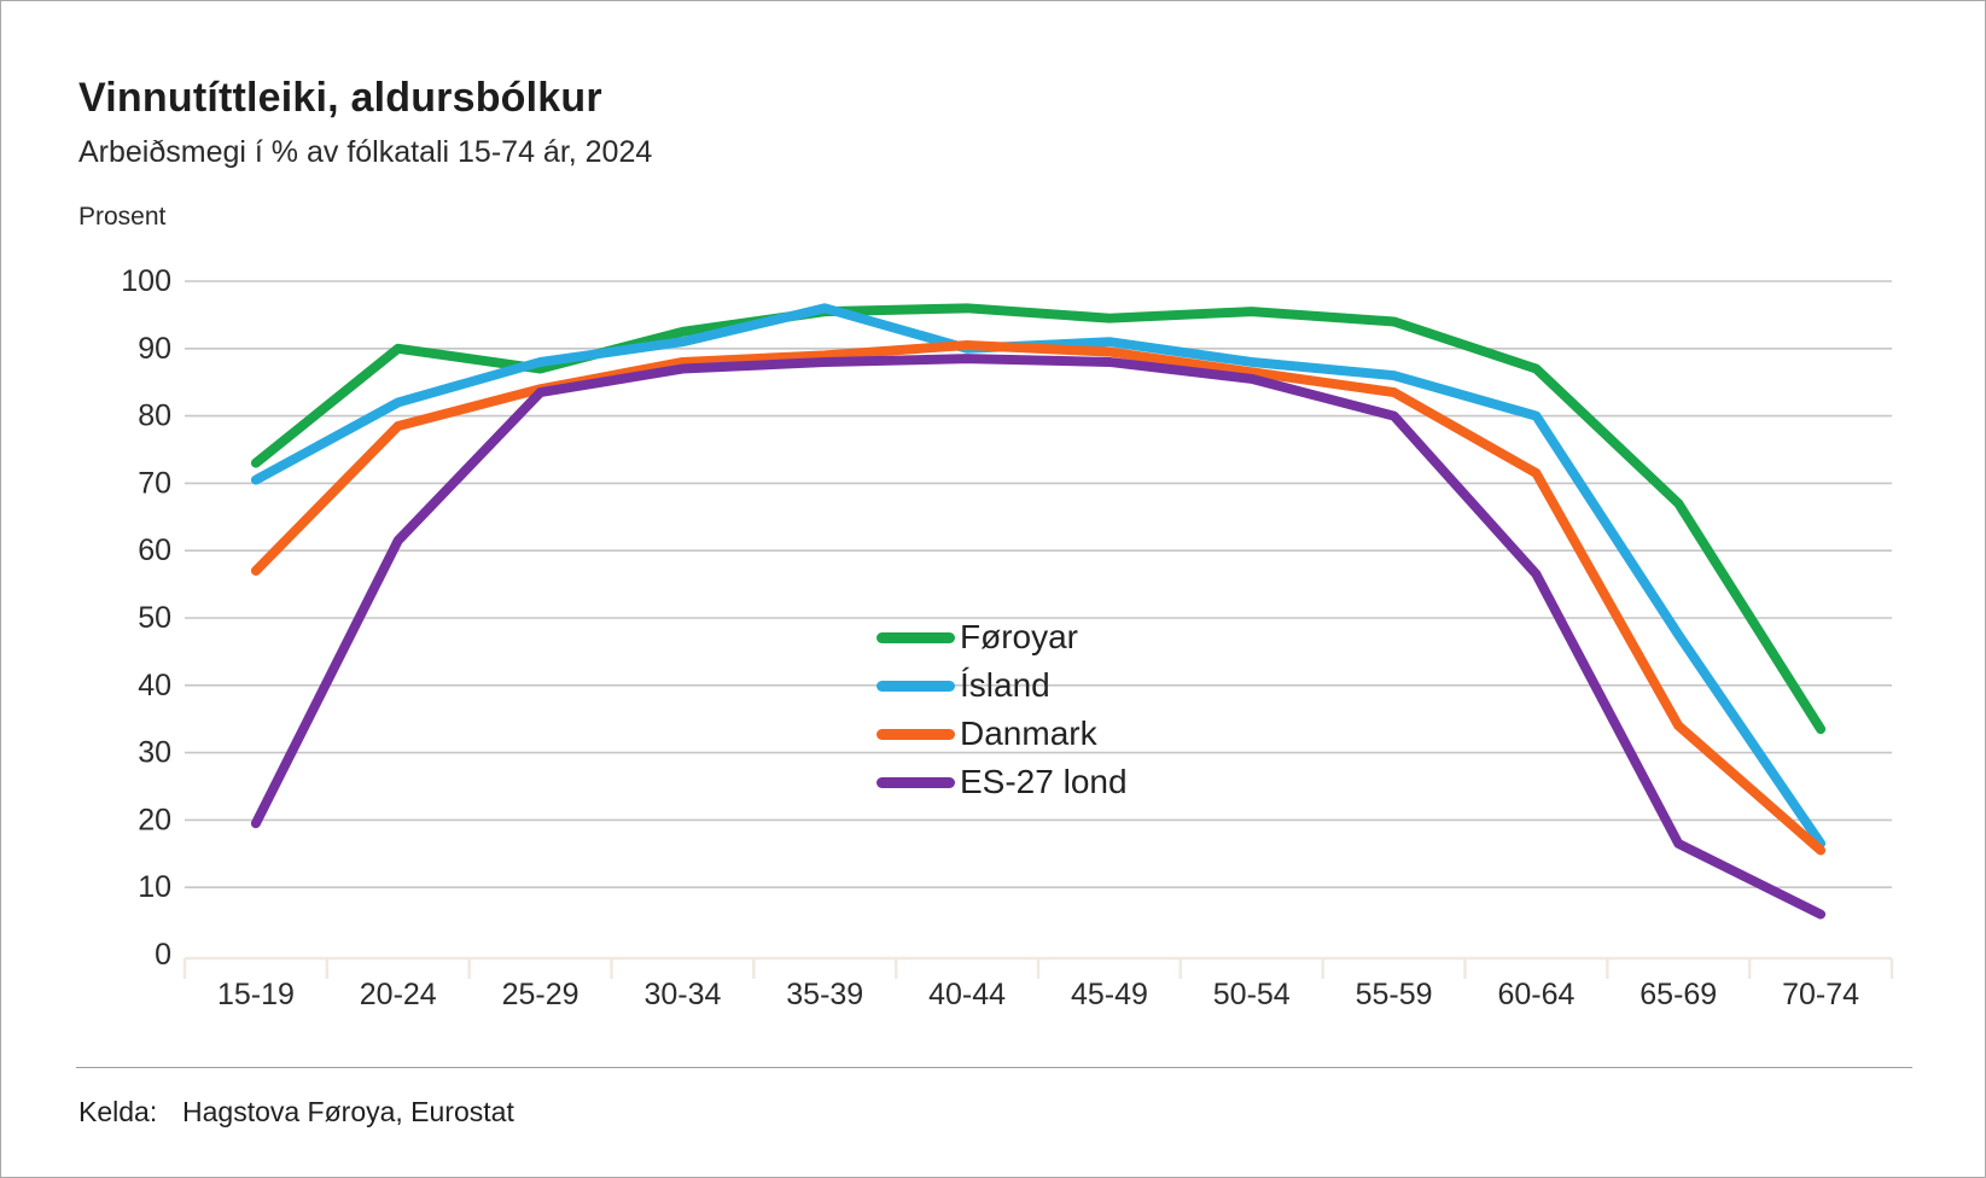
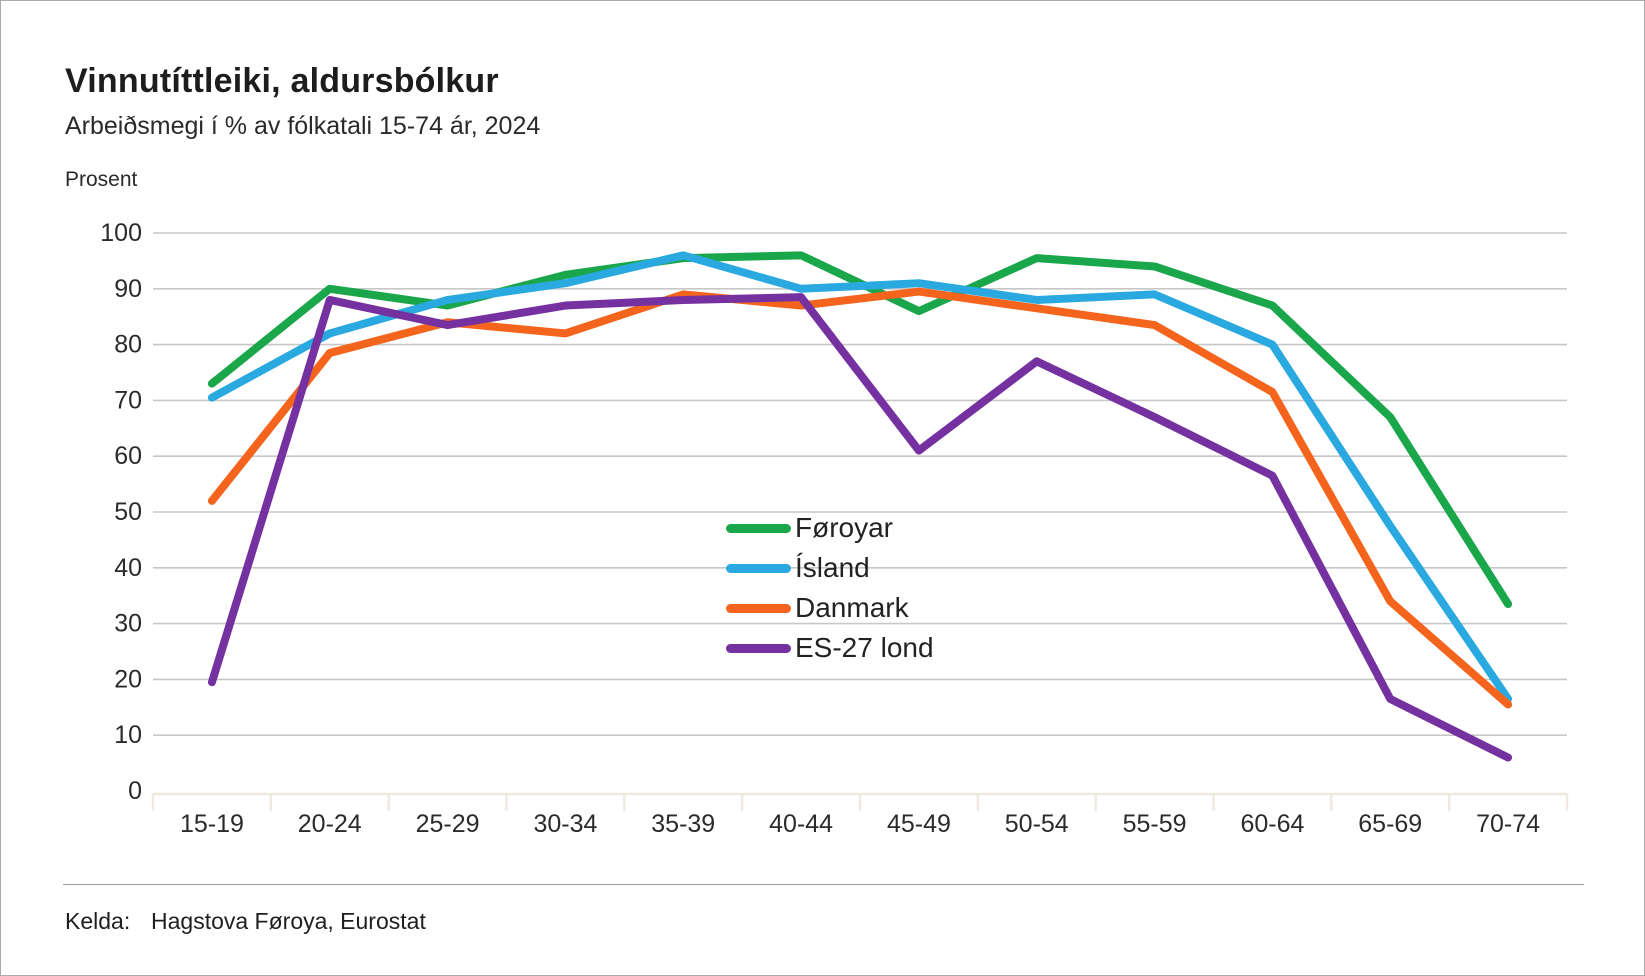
Danmark/15-19: 57 -> 52
ES-27 lond/20-24: 62 -> 88
Danmark/30-34: 88 -> 82
Danmark/40-44: 90 -> 87
Føroyar/45-49: 94 -> 86
ES-27 lond/45-49: 88 -> 61
ES-27 lond/50-54: 86 -> 77
Ísland/55-59: 86 -> 89
ES-27 lond/55-59: 80 -> 67
